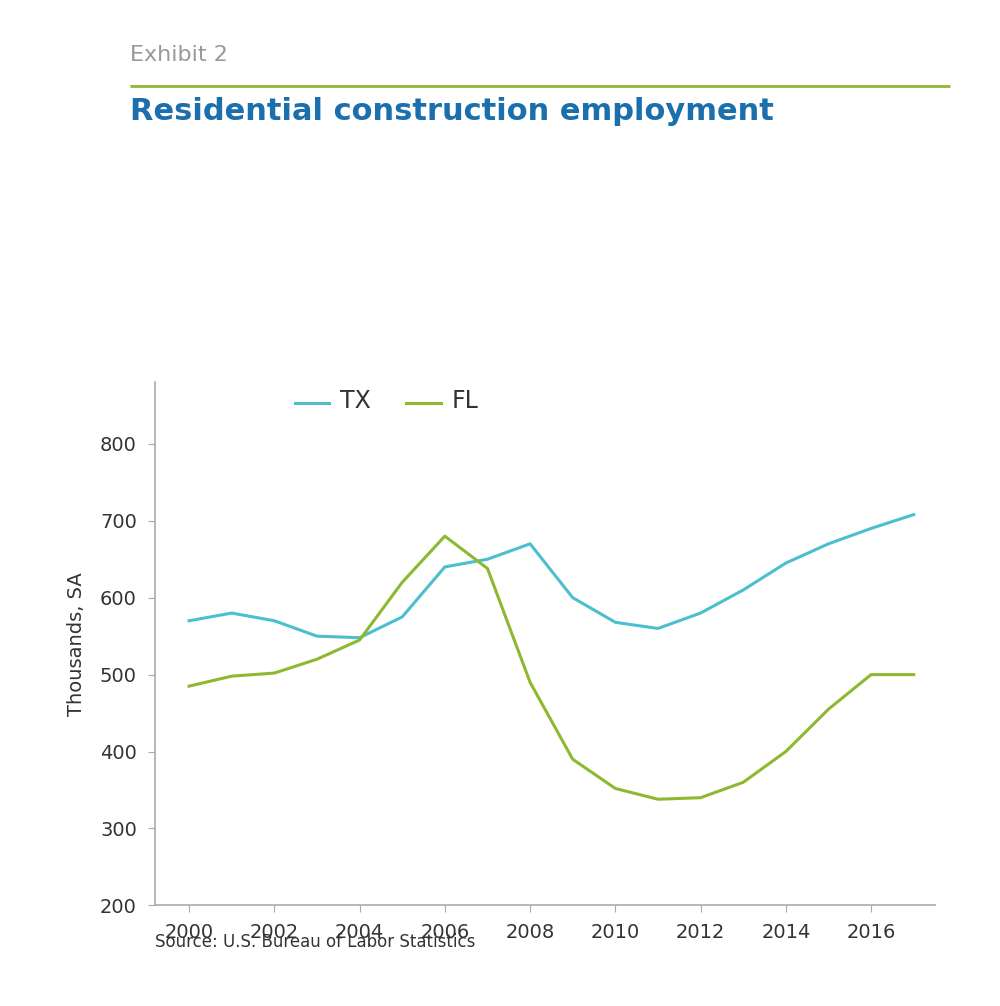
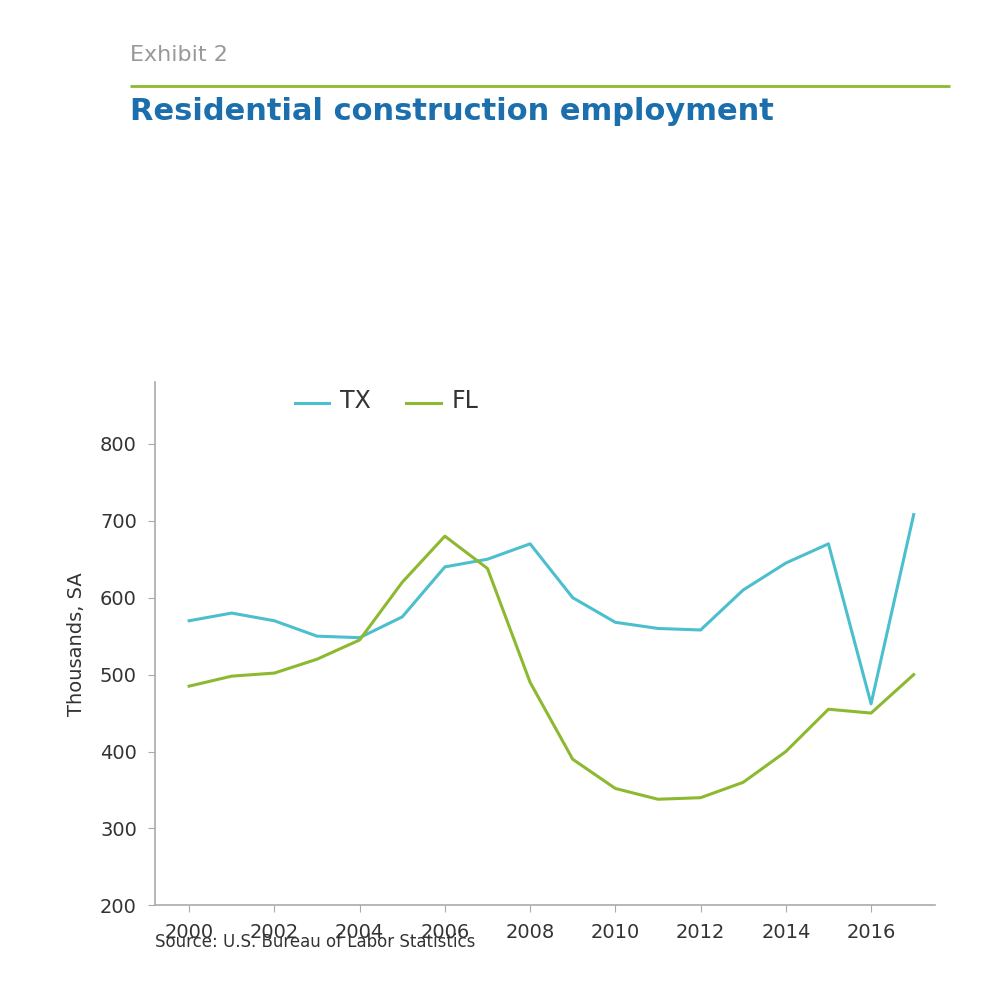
TX/2012: 580 -> 558
TX/2016: 690 -> 462
FL/2016: 500 -> 450
